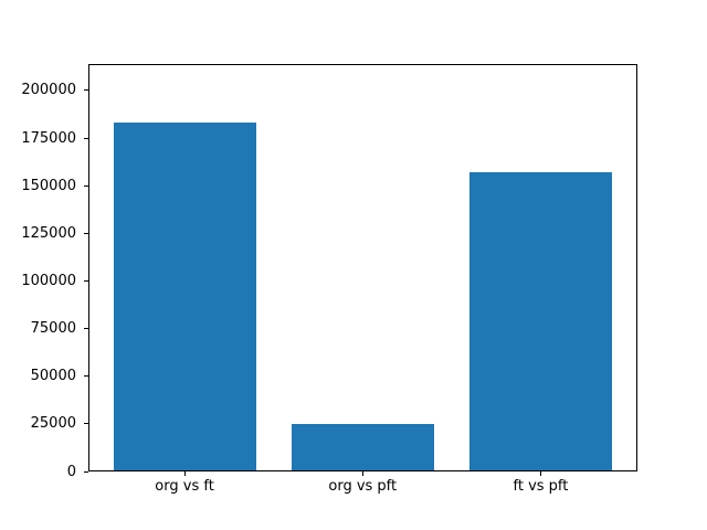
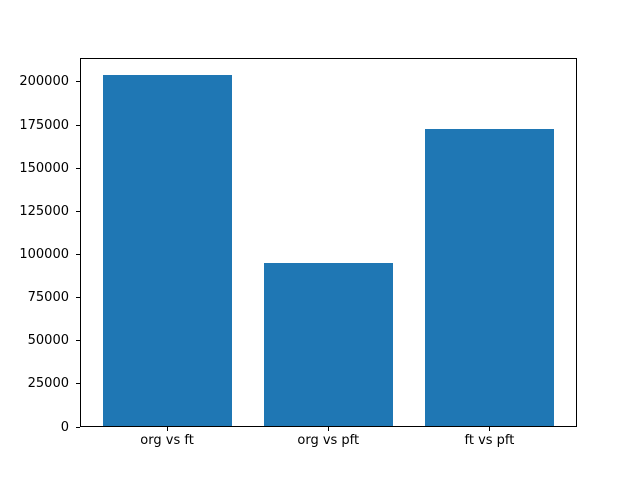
org vs ft: 183000 -> 204000
org vs pft: 25000 -> 95000
ft vs pft: 157000 -> 173000
